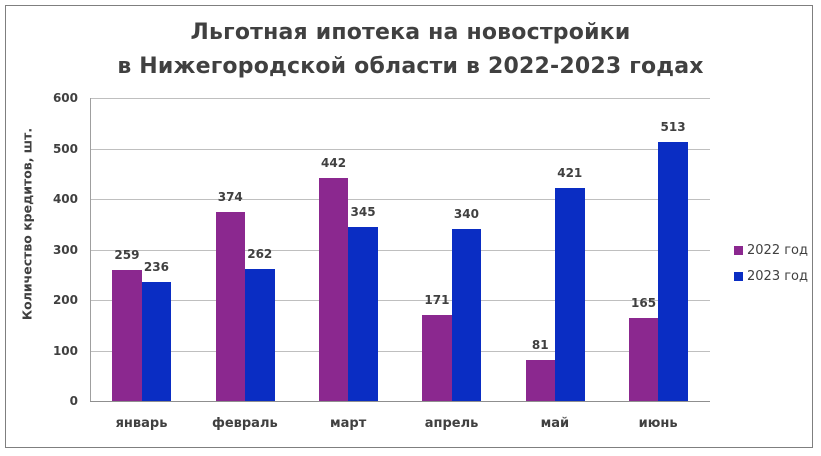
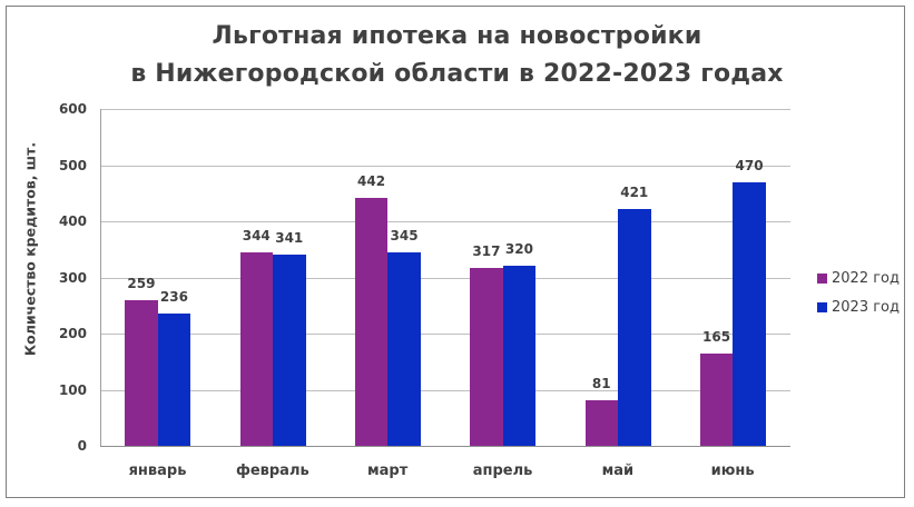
2022 год/февраль: 374 -> 344
2023 год/февраль: 262 -> 341
2022 год/апрель: 171 -> 317
2023 год/апрель: 340 -> 320
2023 год/июнь: 513 -> 470
